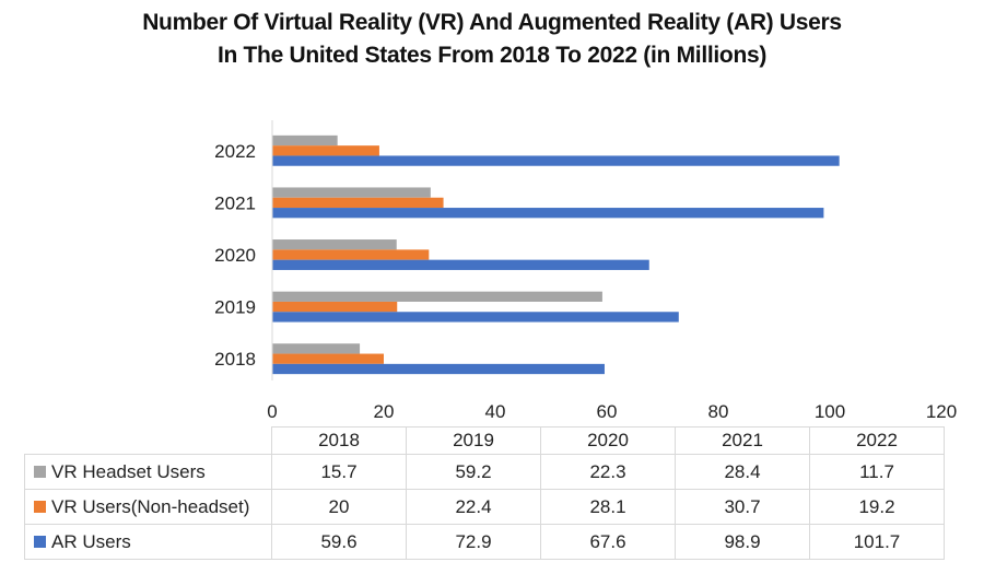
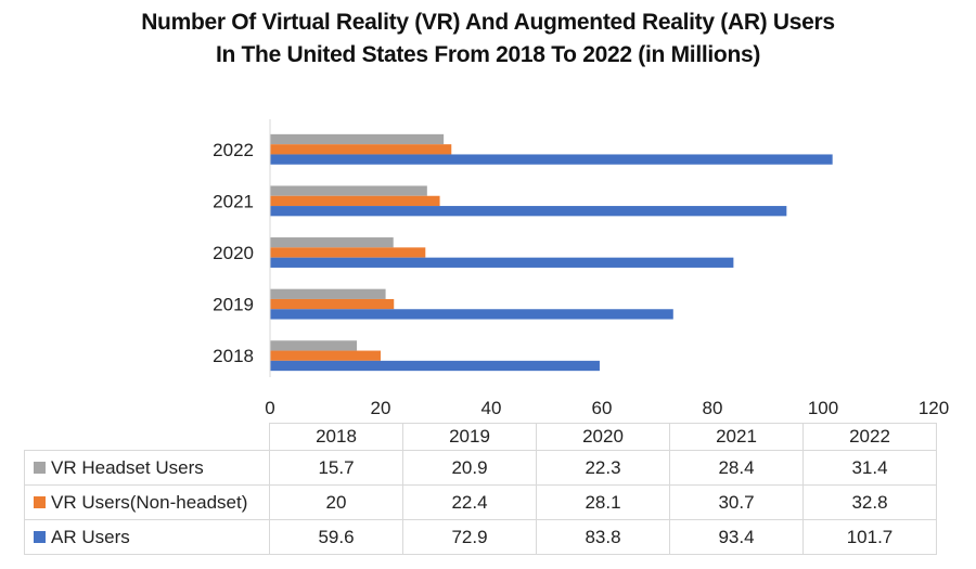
VR Headset Users/2019: 59.2 -> 20.9
AR Users/2020: 67.6 -> 83.8
AR Users/2021: 98.9 -> 93.4
VR Headset Users/2022: 11.7 -> 31.4
VR Users(Non-headset)/2022: 19.2 -> 32.8
